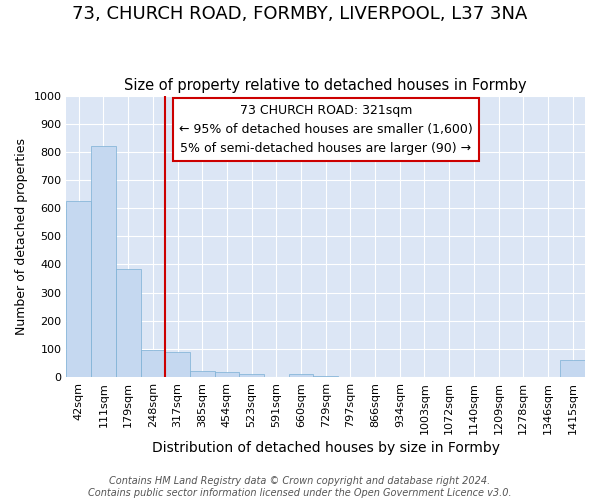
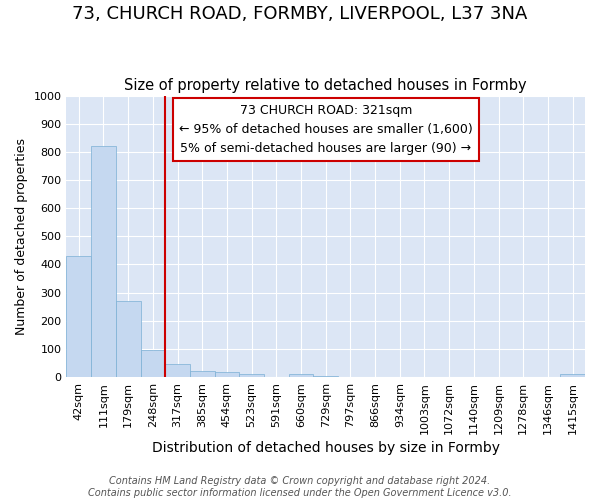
42sqm: 625 -> 430
179sqm: 385 -> 270
317sqm: 90 -> 45
1415sqm: 60 -> 10
